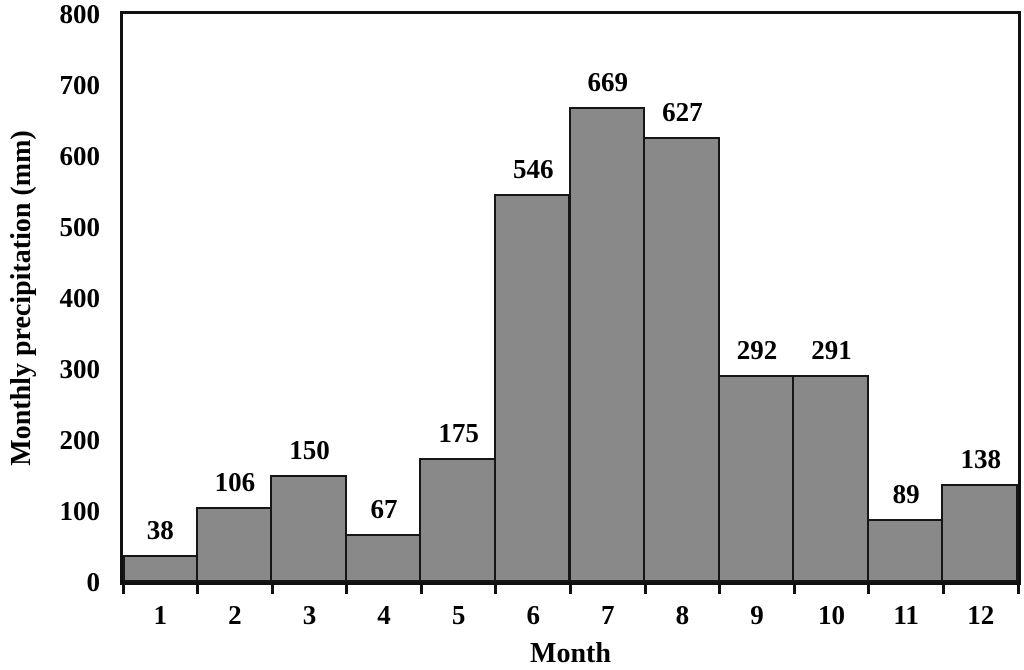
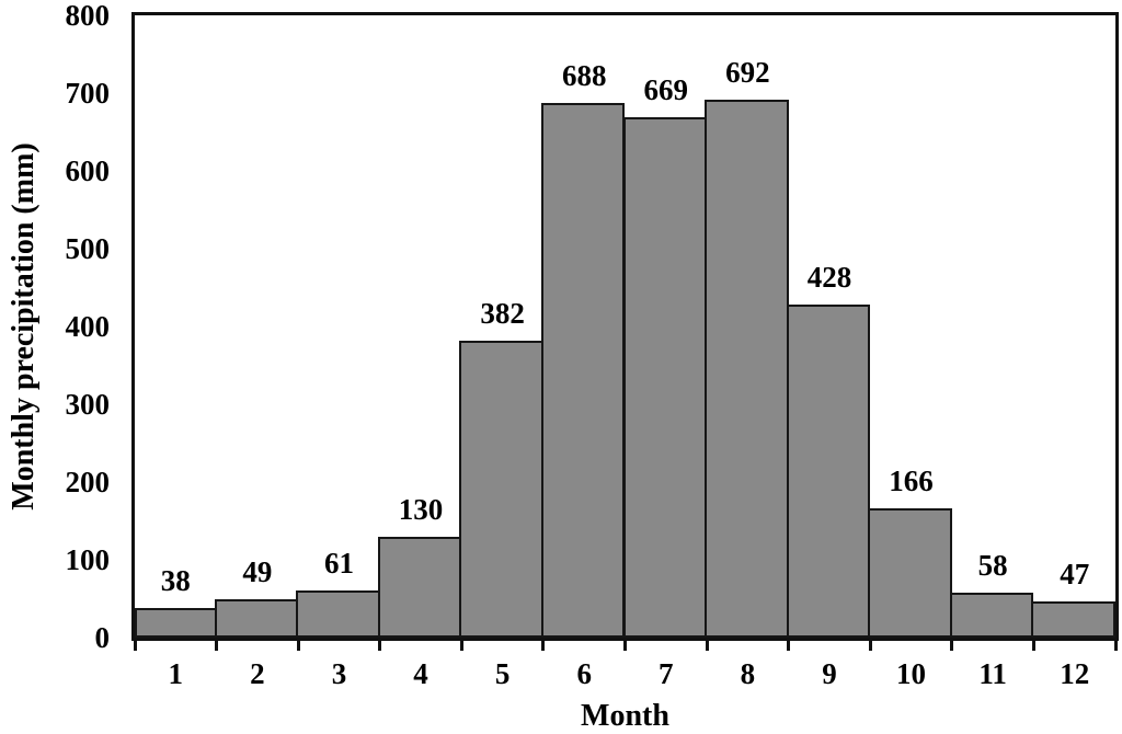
2: 106 -> 49
3: 150 -> 61
4: 67 -> 130
5: 175 -> 382
6: 546 -> 688
8: 627 -> 692
9: 292 -> 428
10: 291 -> 166
11: 89 -> 58
12: 138 -> 47
